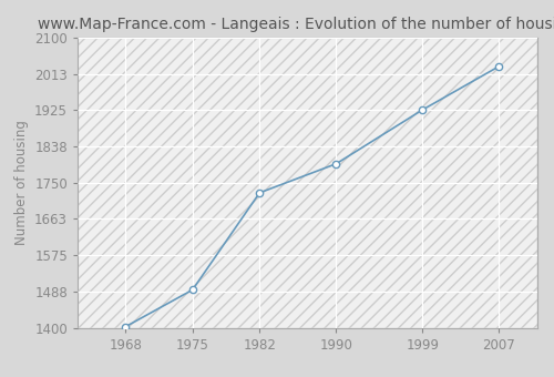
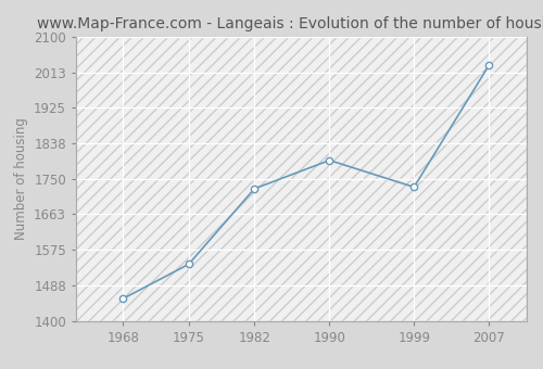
1968: 1403 -> 1455
1975: 1492 -> 1540
1999: 1926 -> 1730
